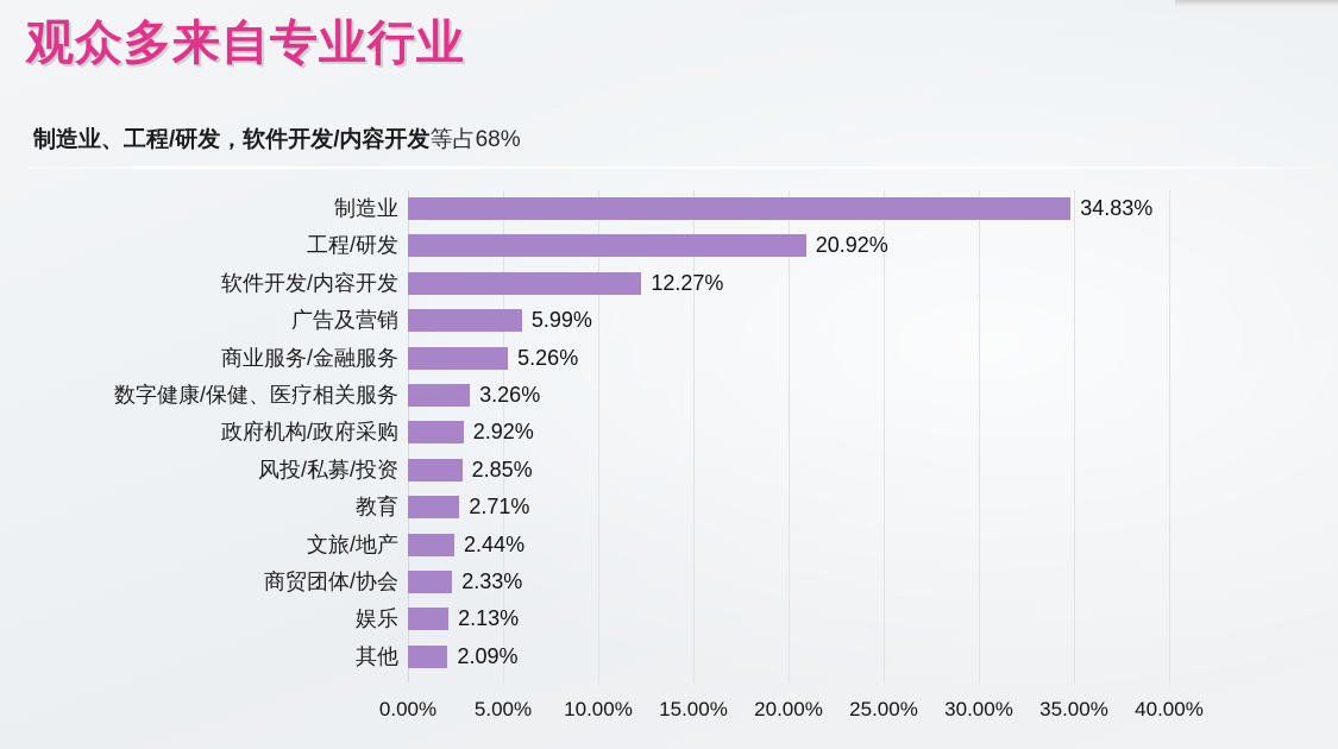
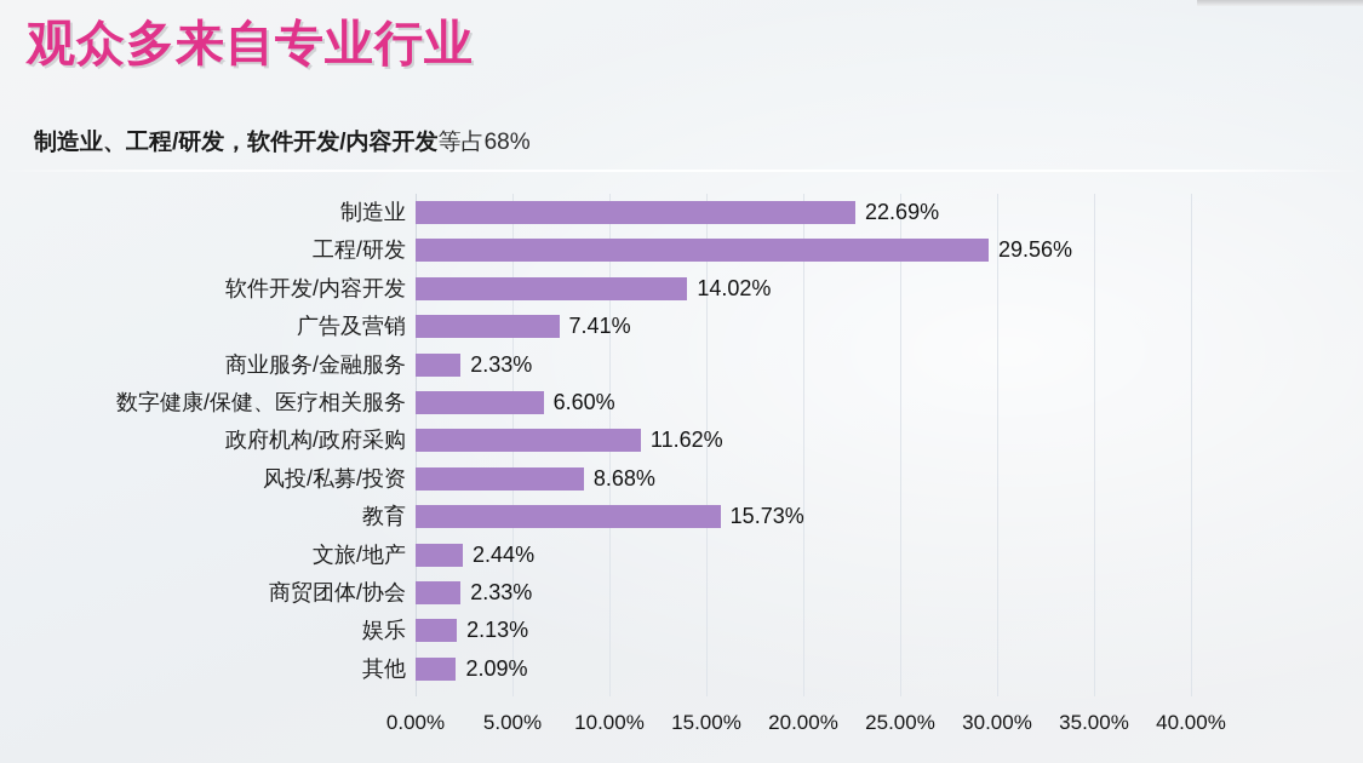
制造业: 34.83% -> 22.69%
工程/研发: 20.92% -> 29.56%
软件开发/内容开发: 12.27% -> 14.02%
广告及营销: 5.99% -> 7.41%
商业服务/金融服务: 5.26% -> 2.33%
数字健康/保健、医疗相关服务: 3.26% -> 6.60%
政府机构/政府采购: 2.92% -> 11.62%
风投/私募/投资: 2.85% -> 8.68%
教育: 2.71% -> 15.73%
